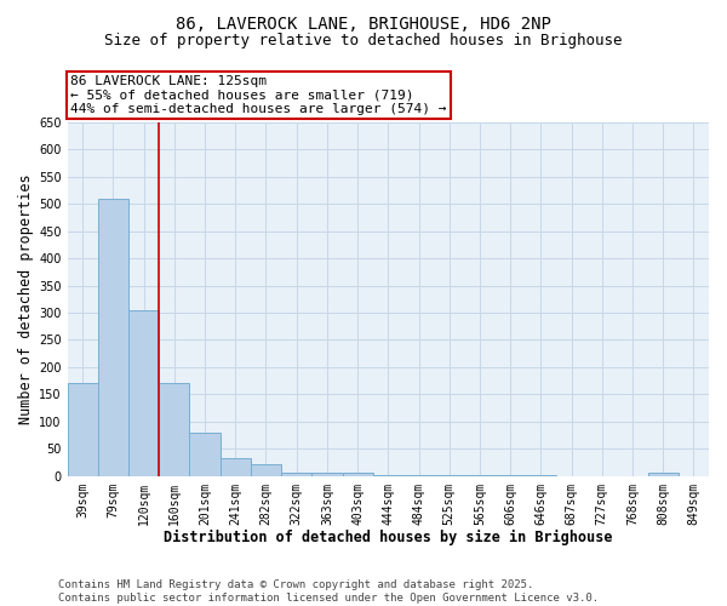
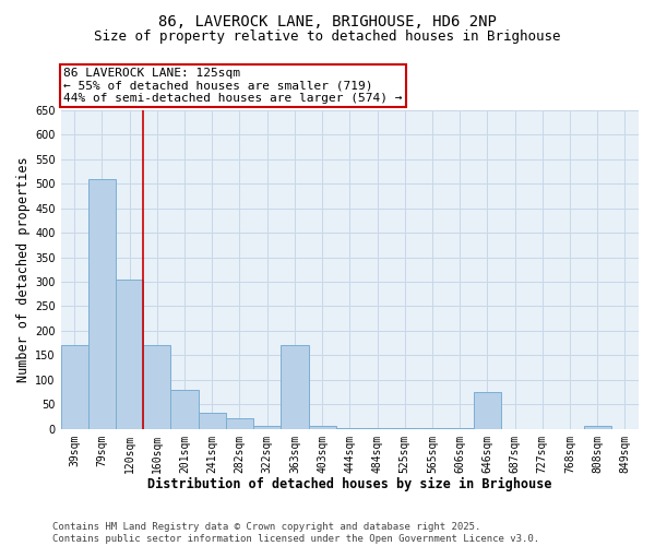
363sqm: 5 -> 170
646sqm: 1 -> 75
